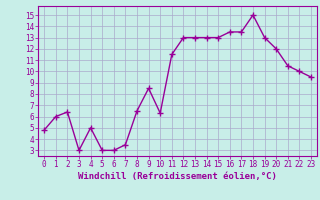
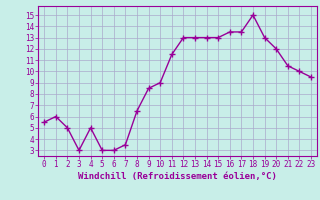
0: 4.8 -> 5.5
2: 6.4 -> 5.0
10: 6.3 -> 9.0
